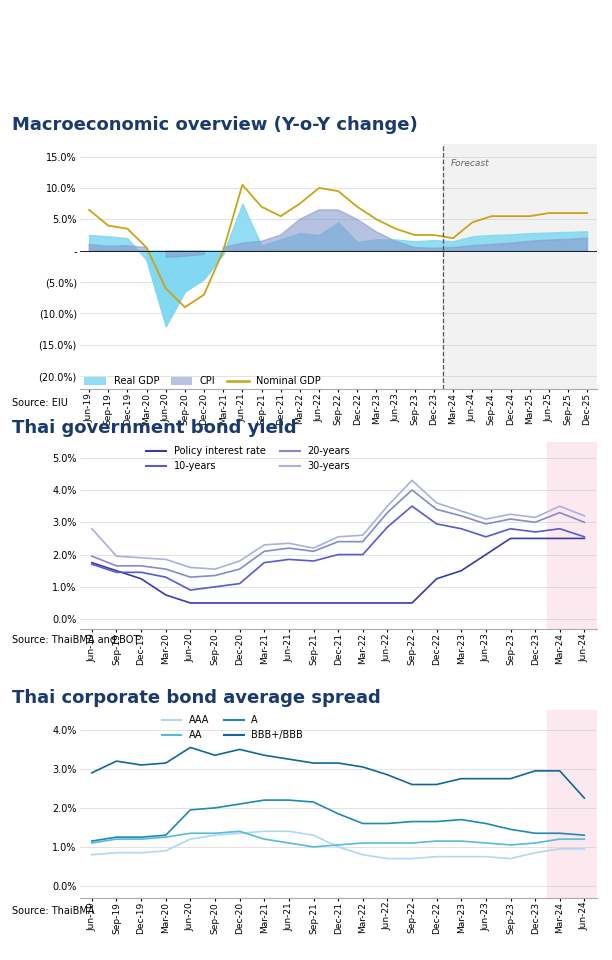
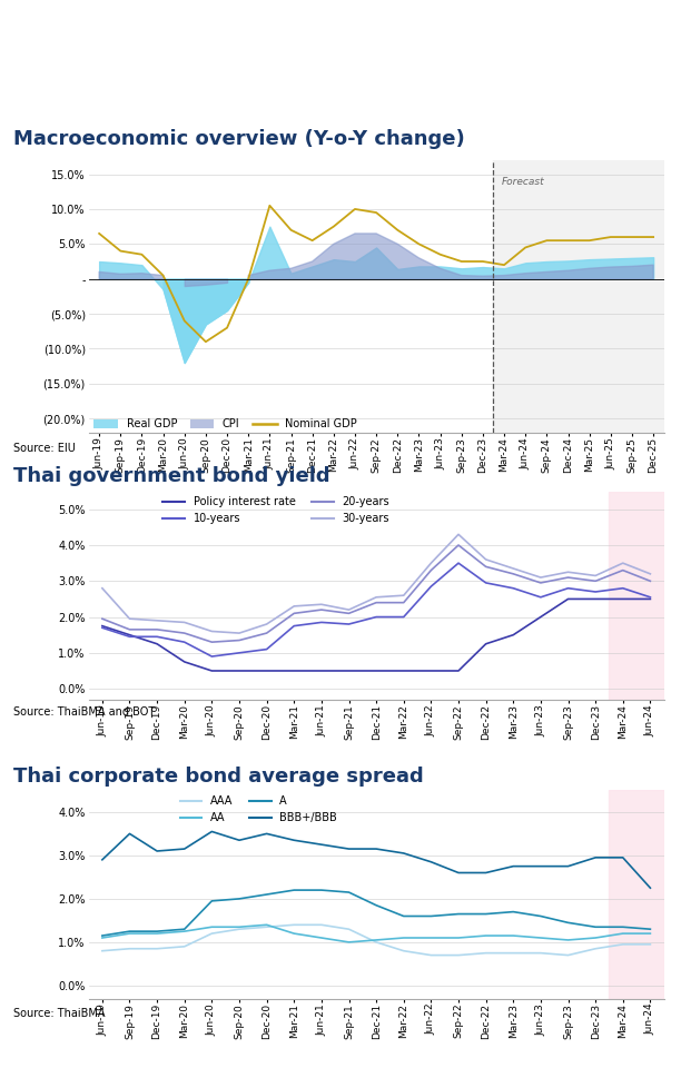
BBB+/BBB/Sep-19: 3.20% -> 3.50%
